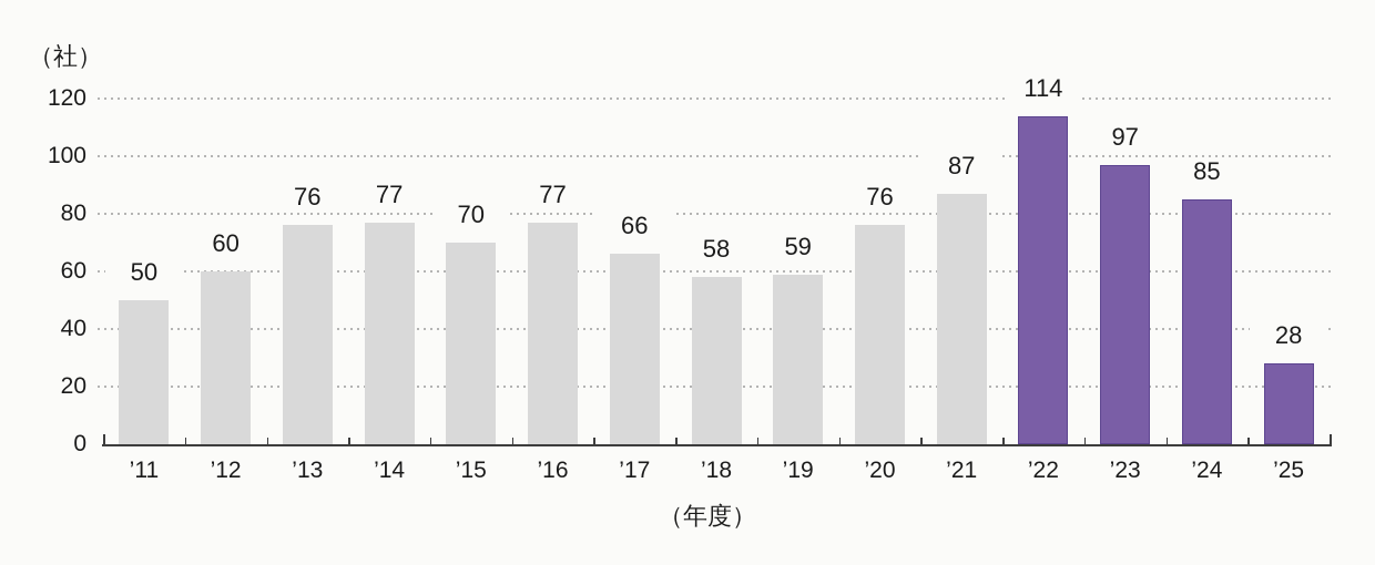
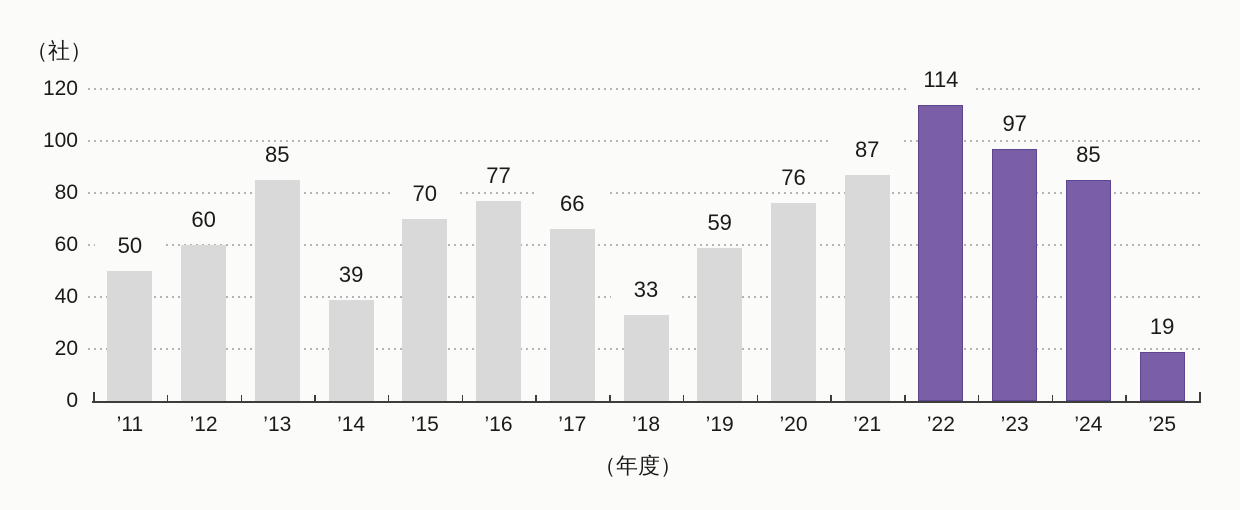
’13: 76 -> 85
’14: 77 -> 39
’18: 58 -> 33
’25: 28 -> 19
